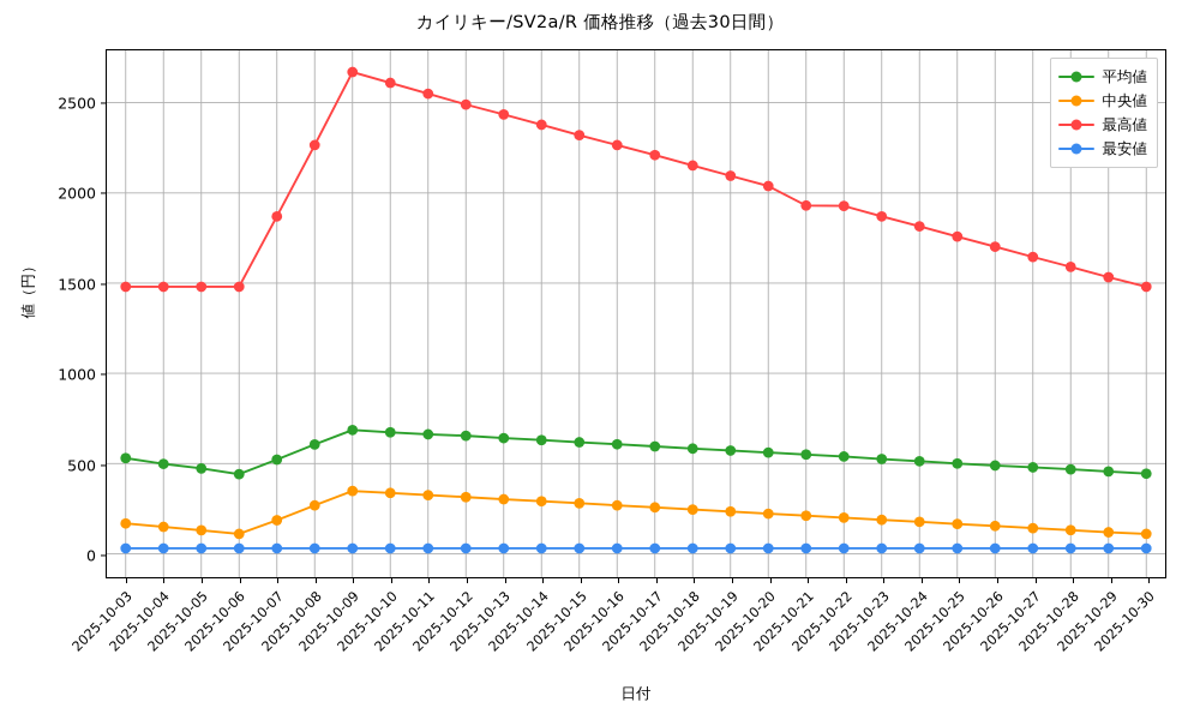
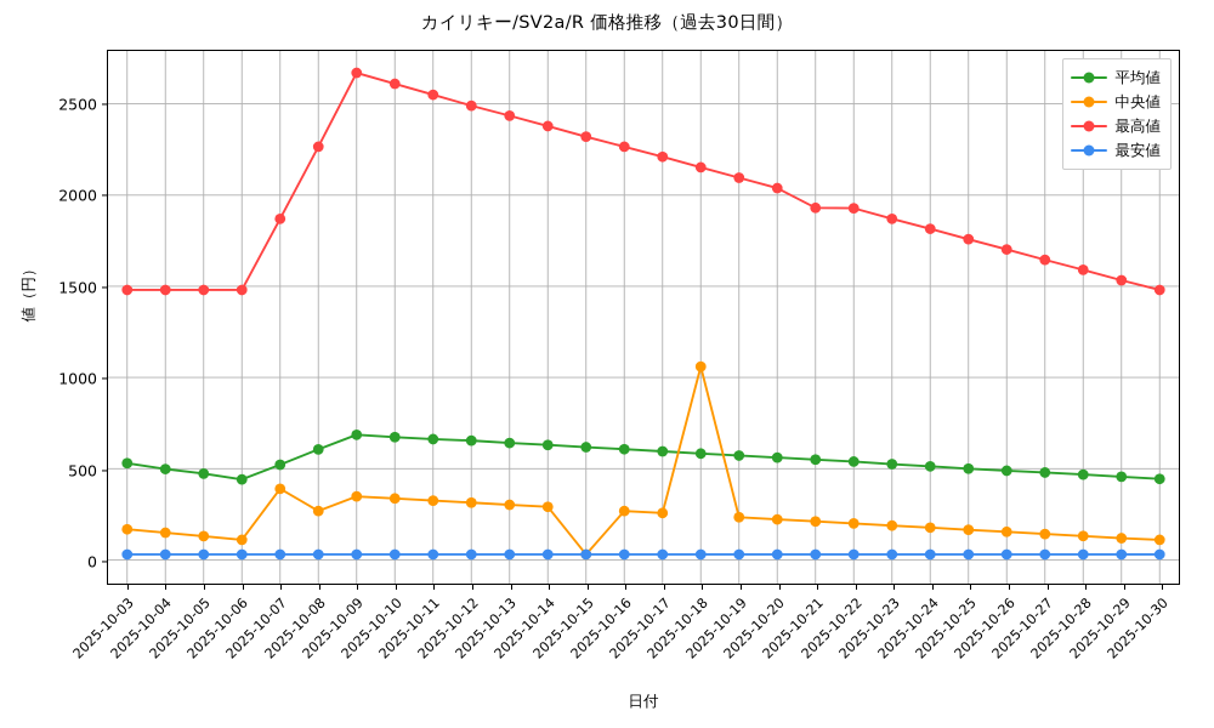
中央値/2025-10-07: 190 -> 390
中央値/2025-10-15: 280 -> 30
中央値/2025-10-18: 240 -> 1060
